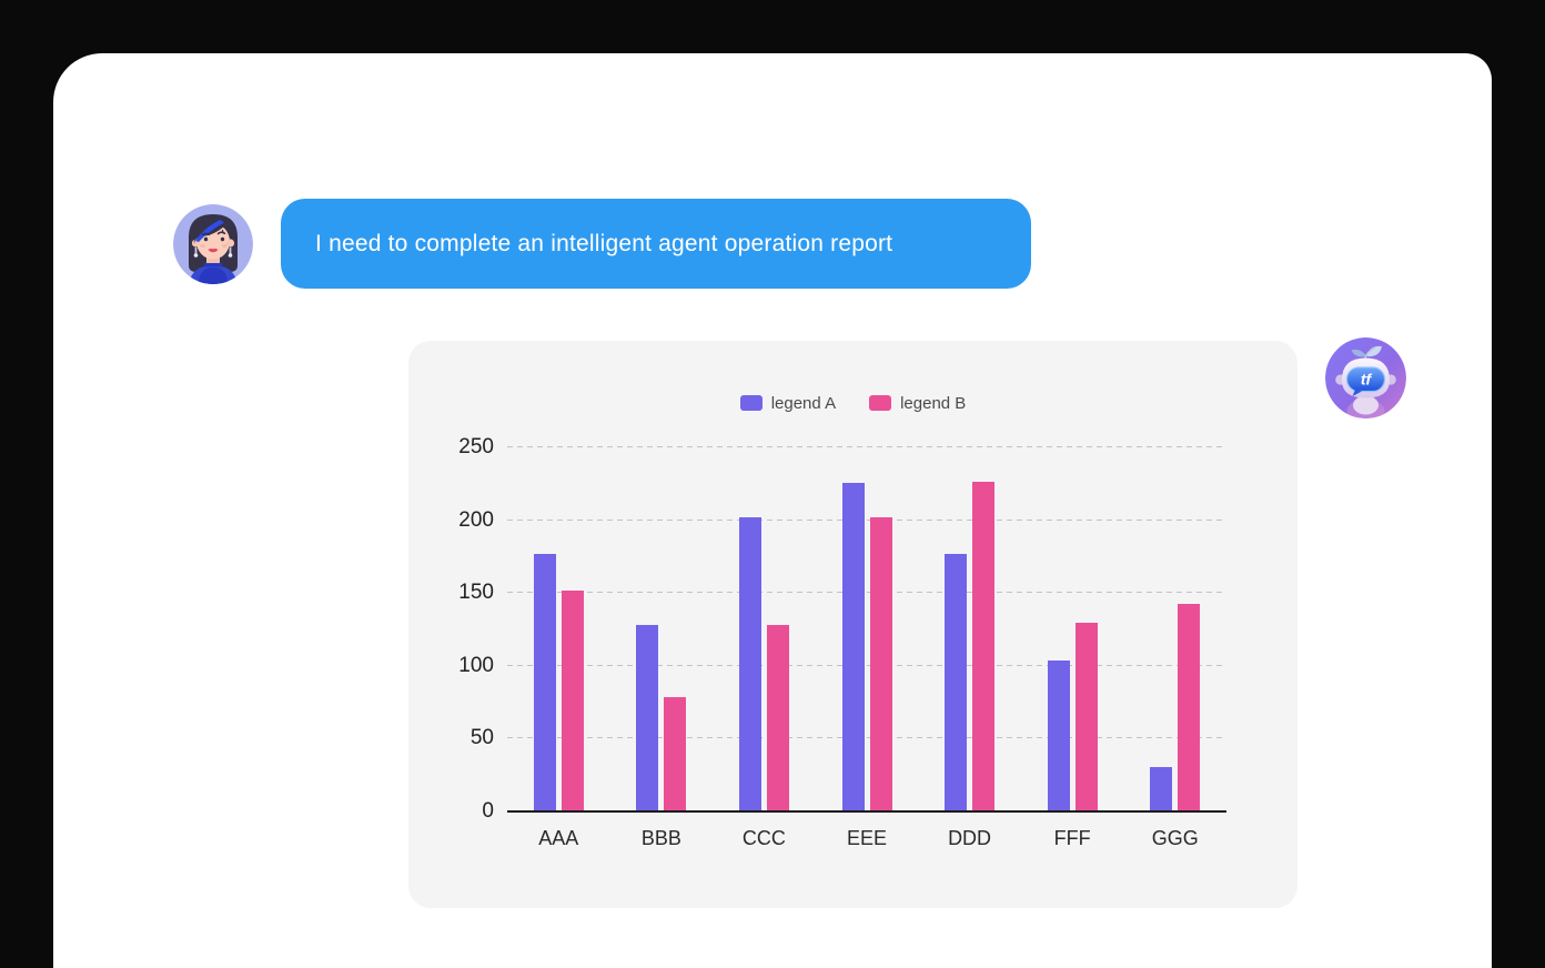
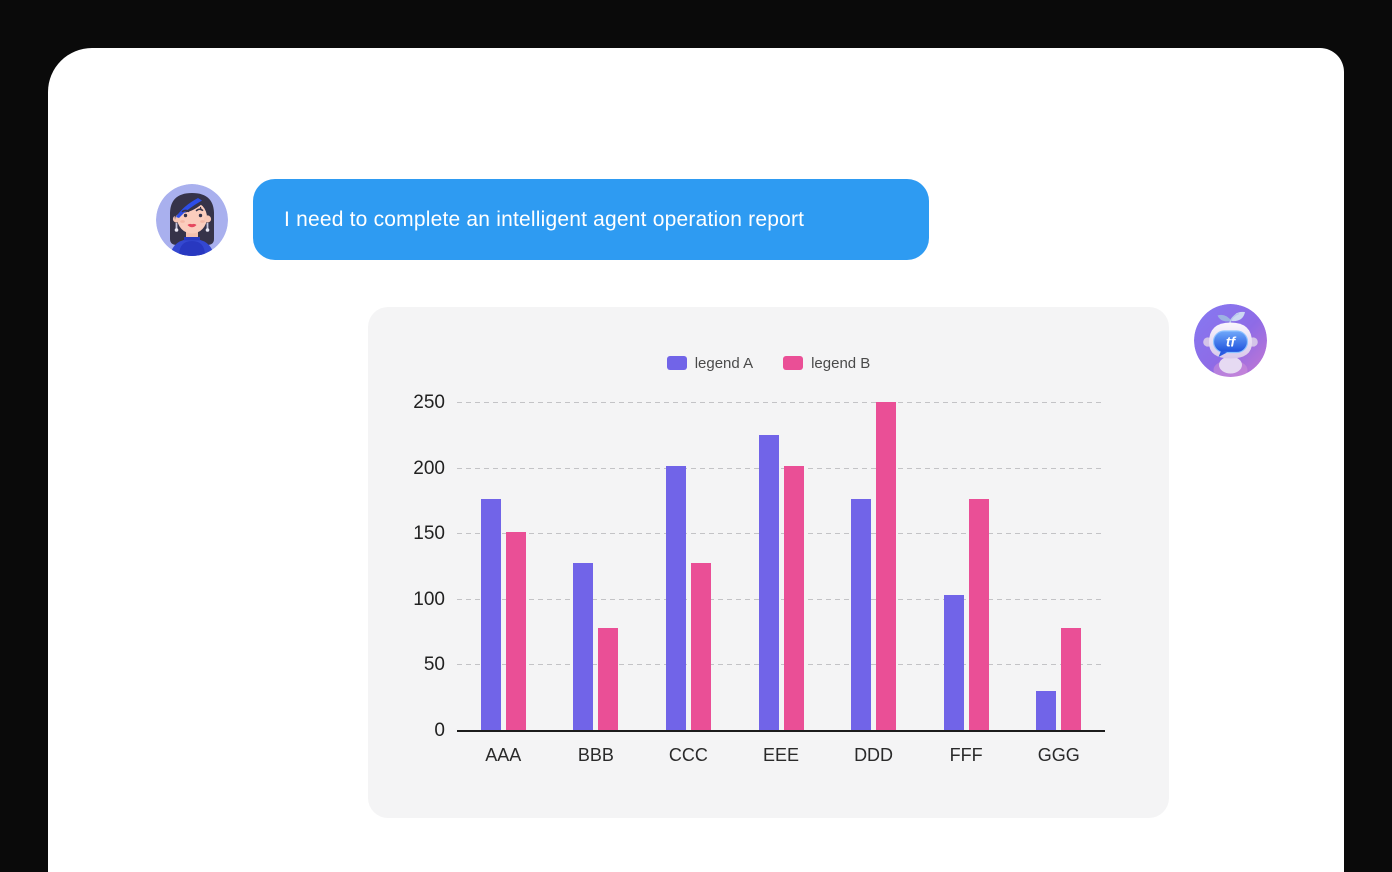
legend B/DDD: 226 -> 250
legend B/FFF: 129 -> 176
legend B/GGG: 142 -> 78
